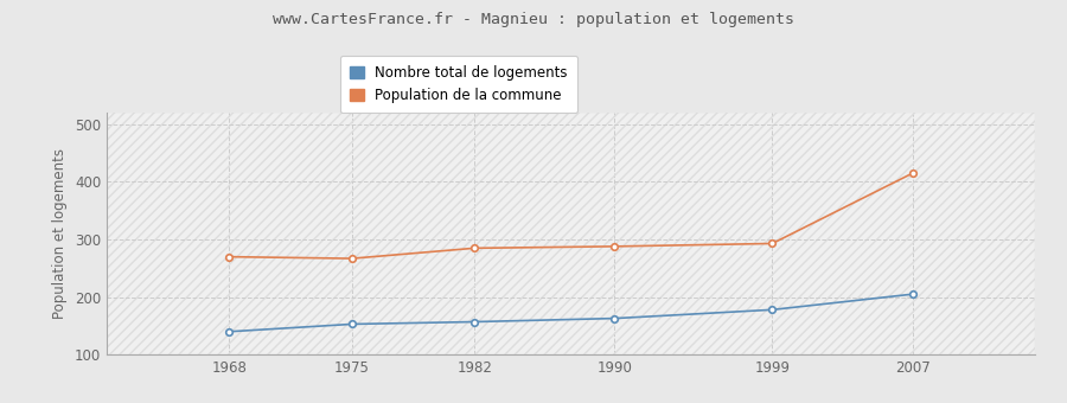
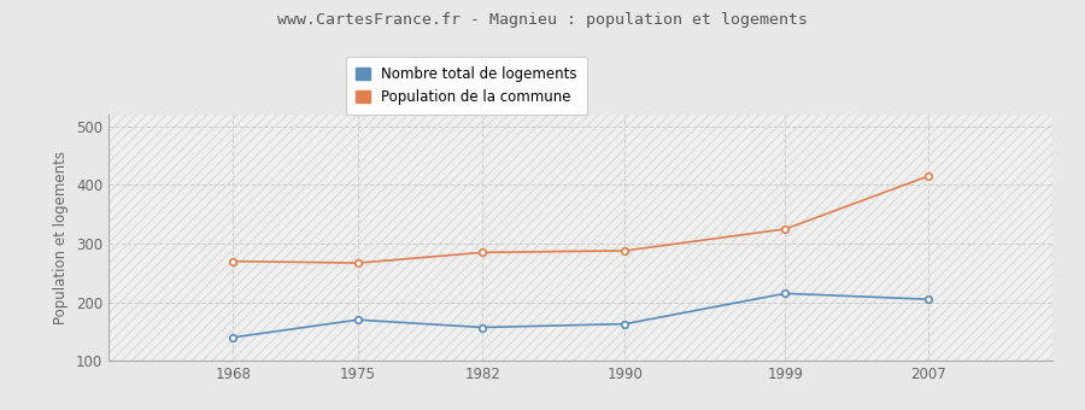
Nombre total de logements/1975: 153 -> 170
Nombre total de logements/1999: 178 -> 215
Population de la commune/1999: 293 -> 325
